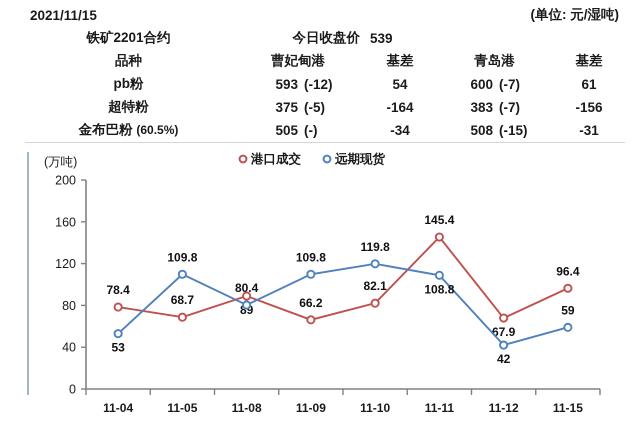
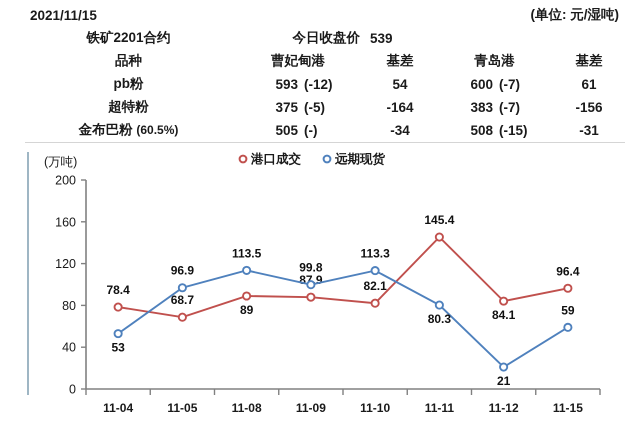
远期现货/11-05: 109.8 -> 96.9
远期现货/11-08: 80.4 -> 113.5
港口成交/11-09: 66.2 -> 87.9
远期现货/11-09: 109.8 -> 99.8
远期现货/11-10: 119.8 -> 113.3
远期现货/11-11: 108.8 -> 80.3
港口成交/11-12: 67.9 -> 84.1
远期现货/11-12: 42 -> 21
